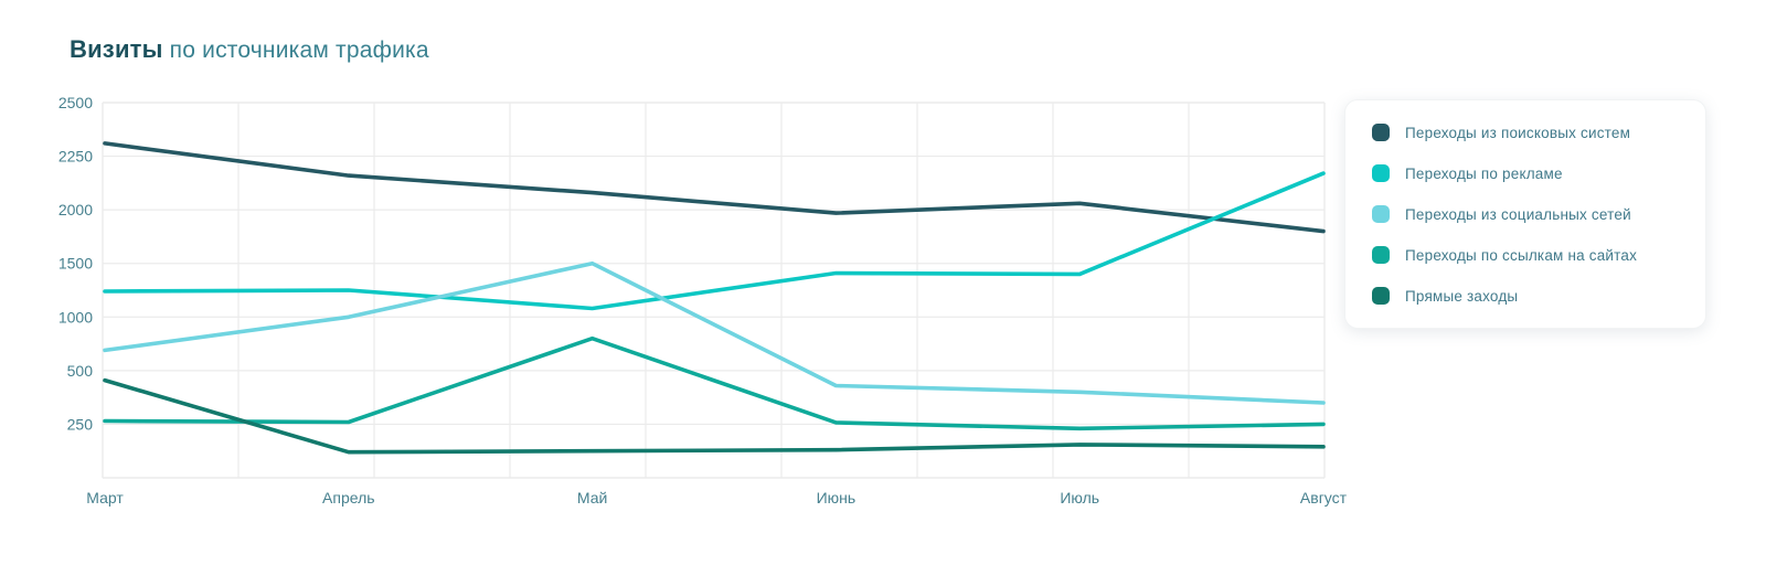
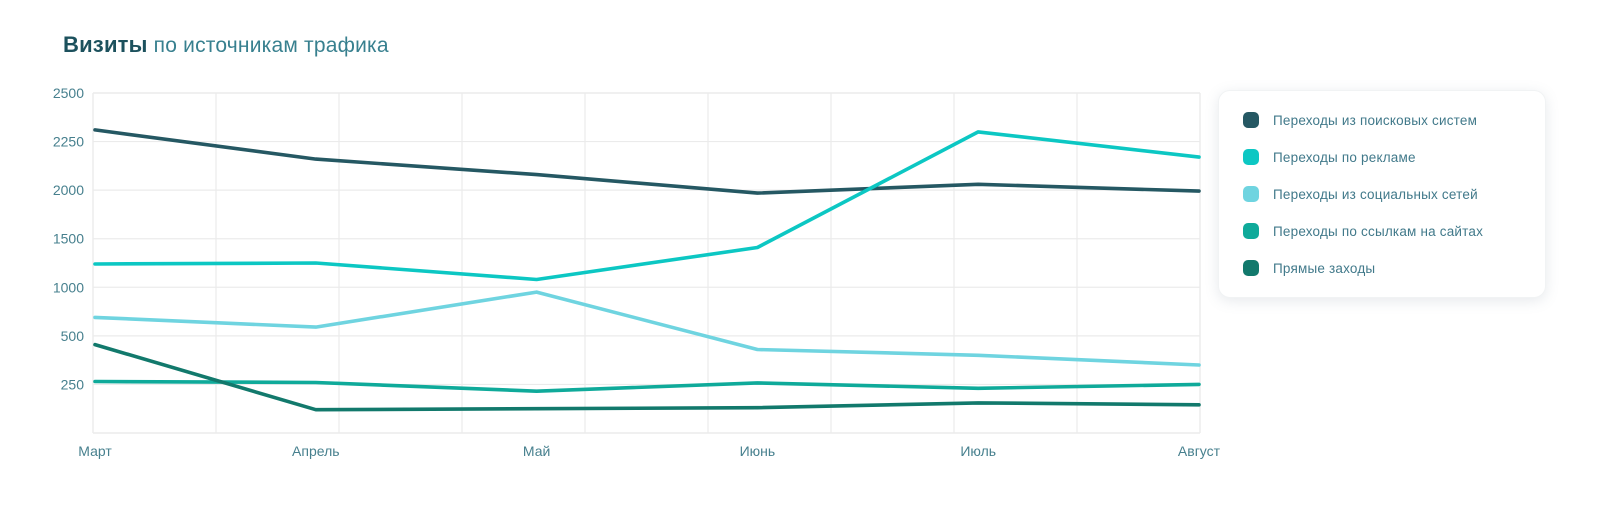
Переходы из социальных сетей/Апрель: 1000 -> 600
Переходы из социальных сетей/Май: 1500 -> 1000
Переходы по ссылкам на сайтах/Май: 800 -> 200
Переходы по рекламе/Июль: 1400 -> 2300
Переходы из поисковых систем/Август: 1800 -> 2000
